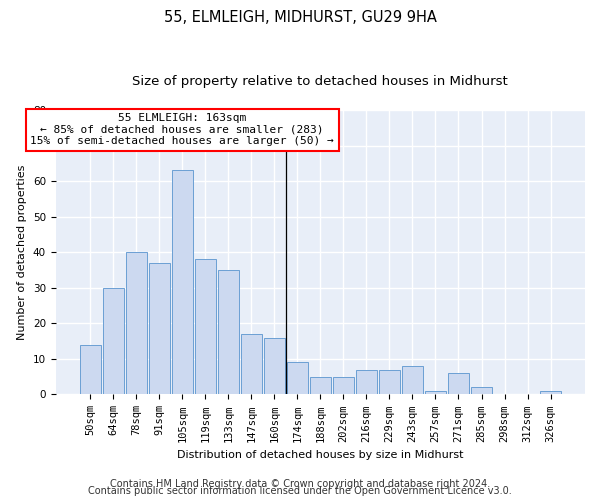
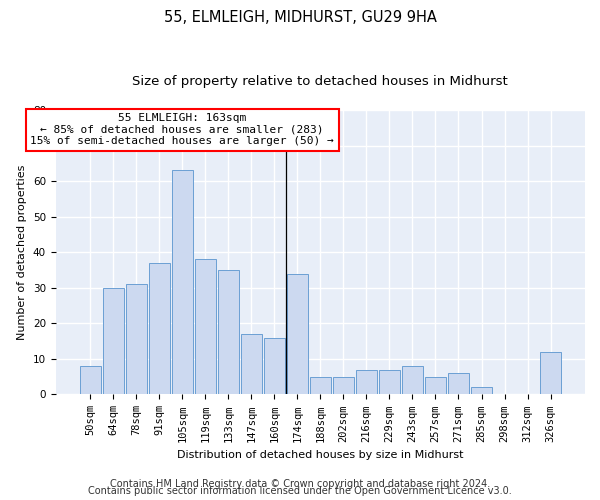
50sqm: 14 -> 8
78sqm: 40 -> 31
174sqm: 9 -> 34
257sqm: 1 -> 5
326sqm: 1 -> 12
